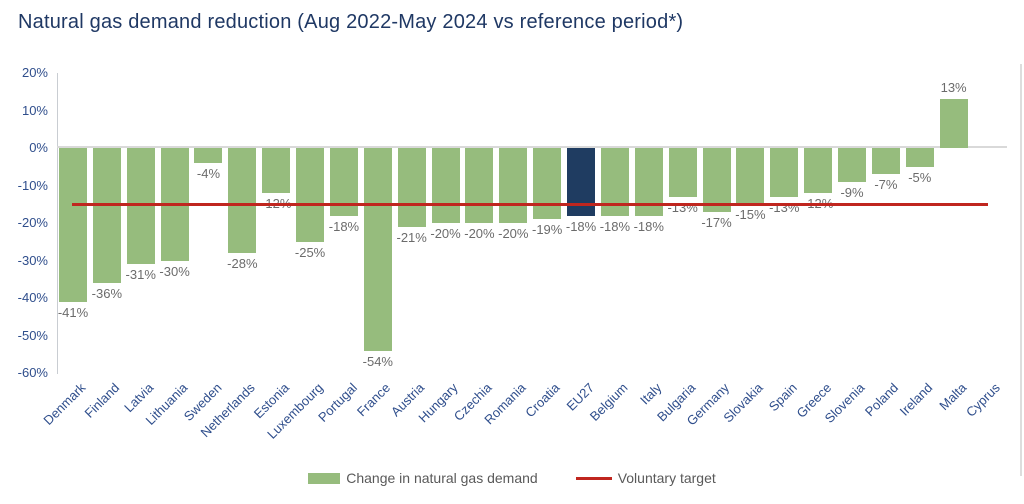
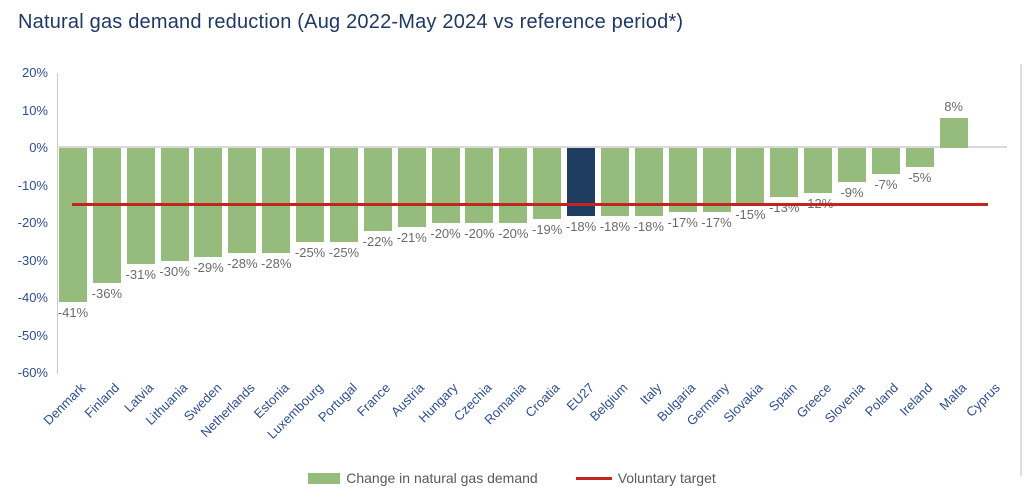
Sweden: -4% -> -29%
Estonia: -12% -> -28%
Portugal: -18% -> -25%
France: -54% -> -22%
Bulgaria: -13% -> -17%
Malta: 13% -> 8%
